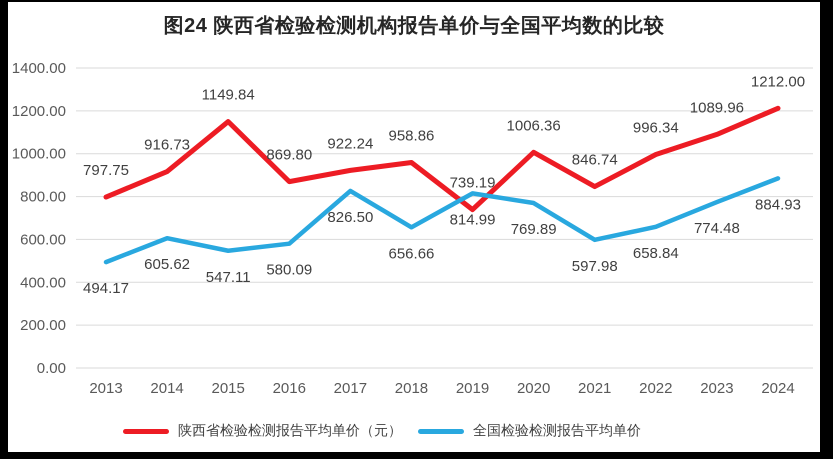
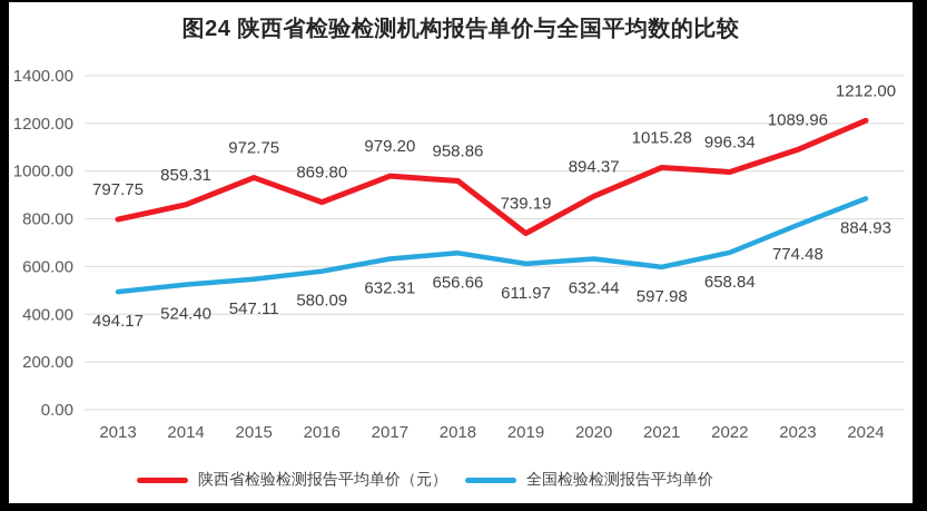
陕西省检验检测报告平均单价（元）/2014: 916.73 -> 859.31
全国检验检测报告平均单价/2014: 605.62 -> 524.40
陕西省检验检测报告平均单价（元）/2015: 1149.84 -> 972.75
陕西省检验检测报告平均单价（元）/2017: 922.24 -> 979.20
全国检验检测报告平均单价/2017: 826.50 -> 632.31
全国检验检测报告平均单价/2019: 814.99 -> 611.97
陕西省检验检测报告平均单价（元）/2020: 1006.36 -> 894.37
全国检验检测报告平均单价/2020: 769.89 -> 632.44
陕西省检验检测报告平均单价（元）/2021: 846.74 -> 1015.28
